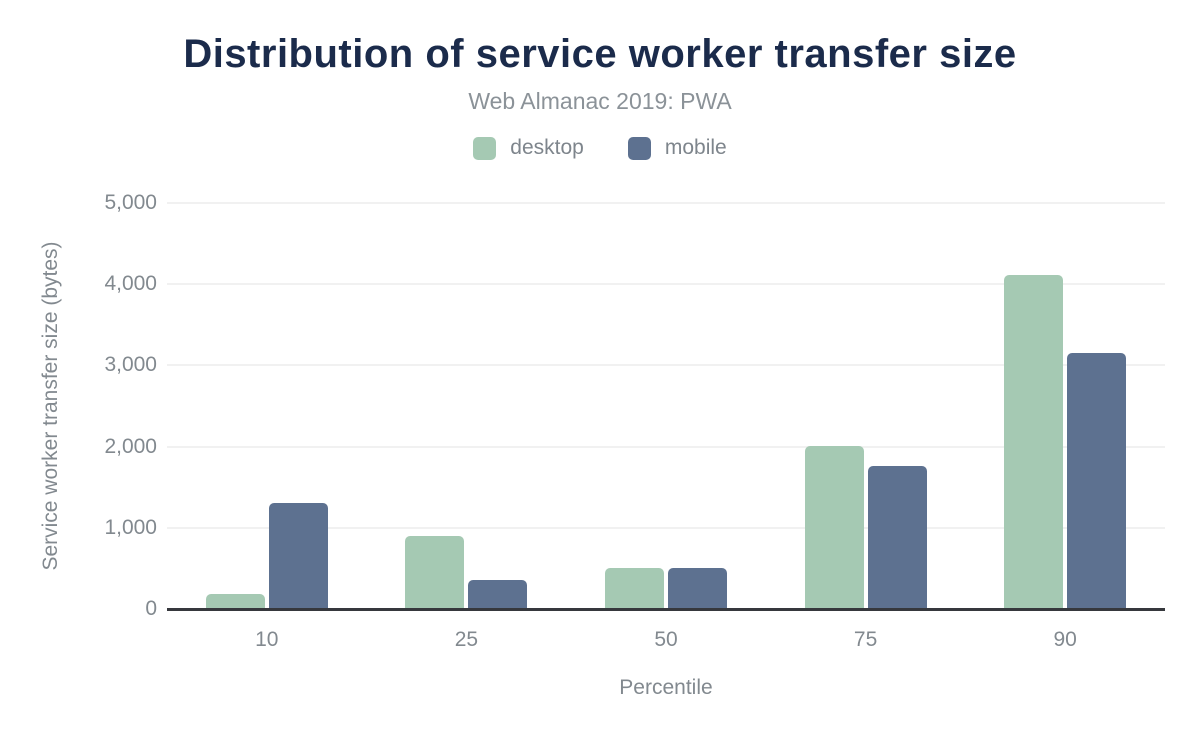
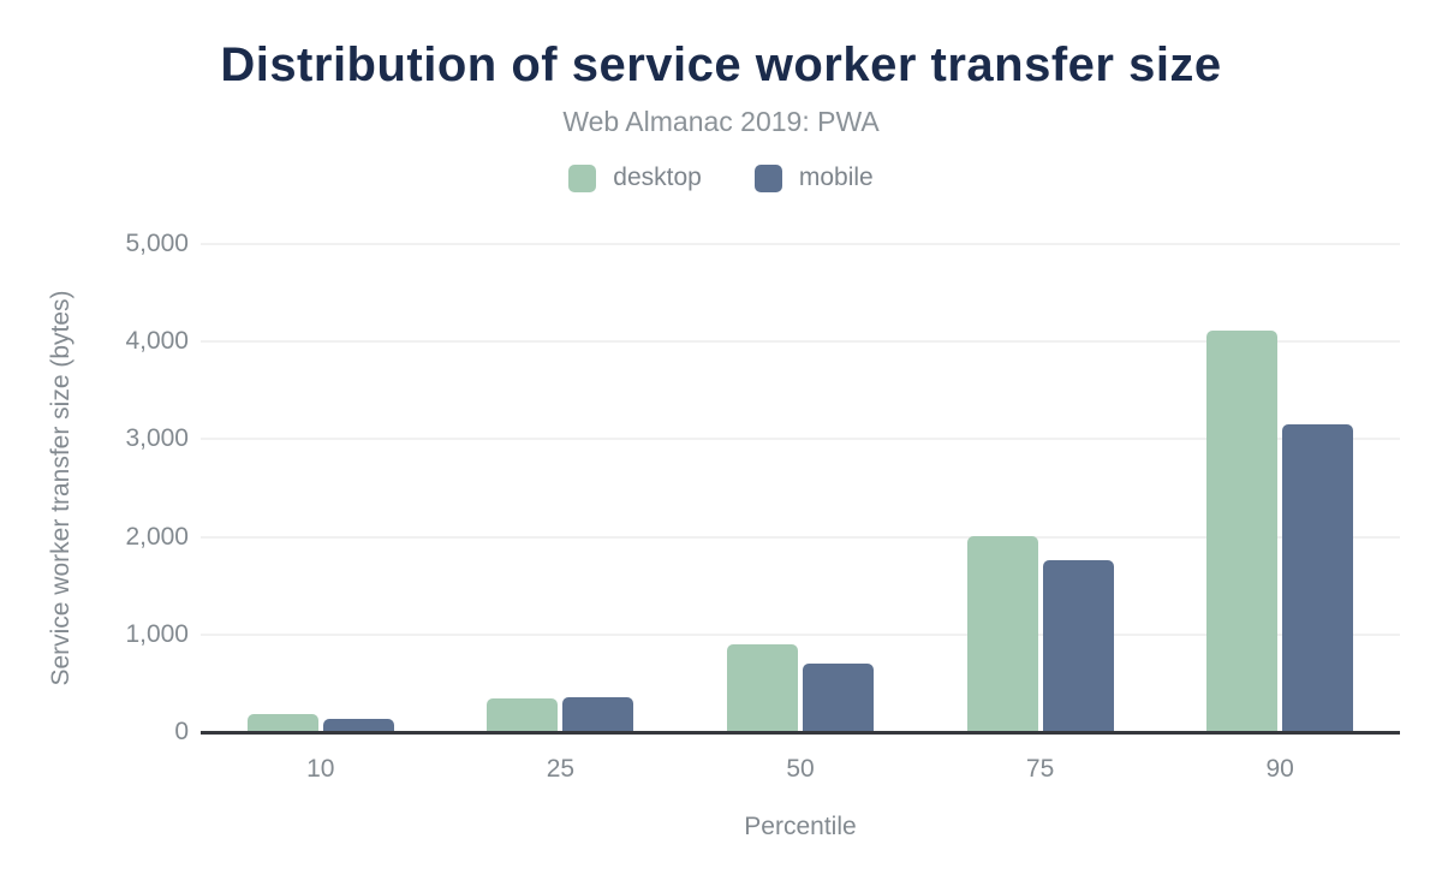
mobile/10: 1300 -> 100
desktop/25: 900 -> 400
desktop/50: 500 -> 900
mobile/50: 500 -> 700
